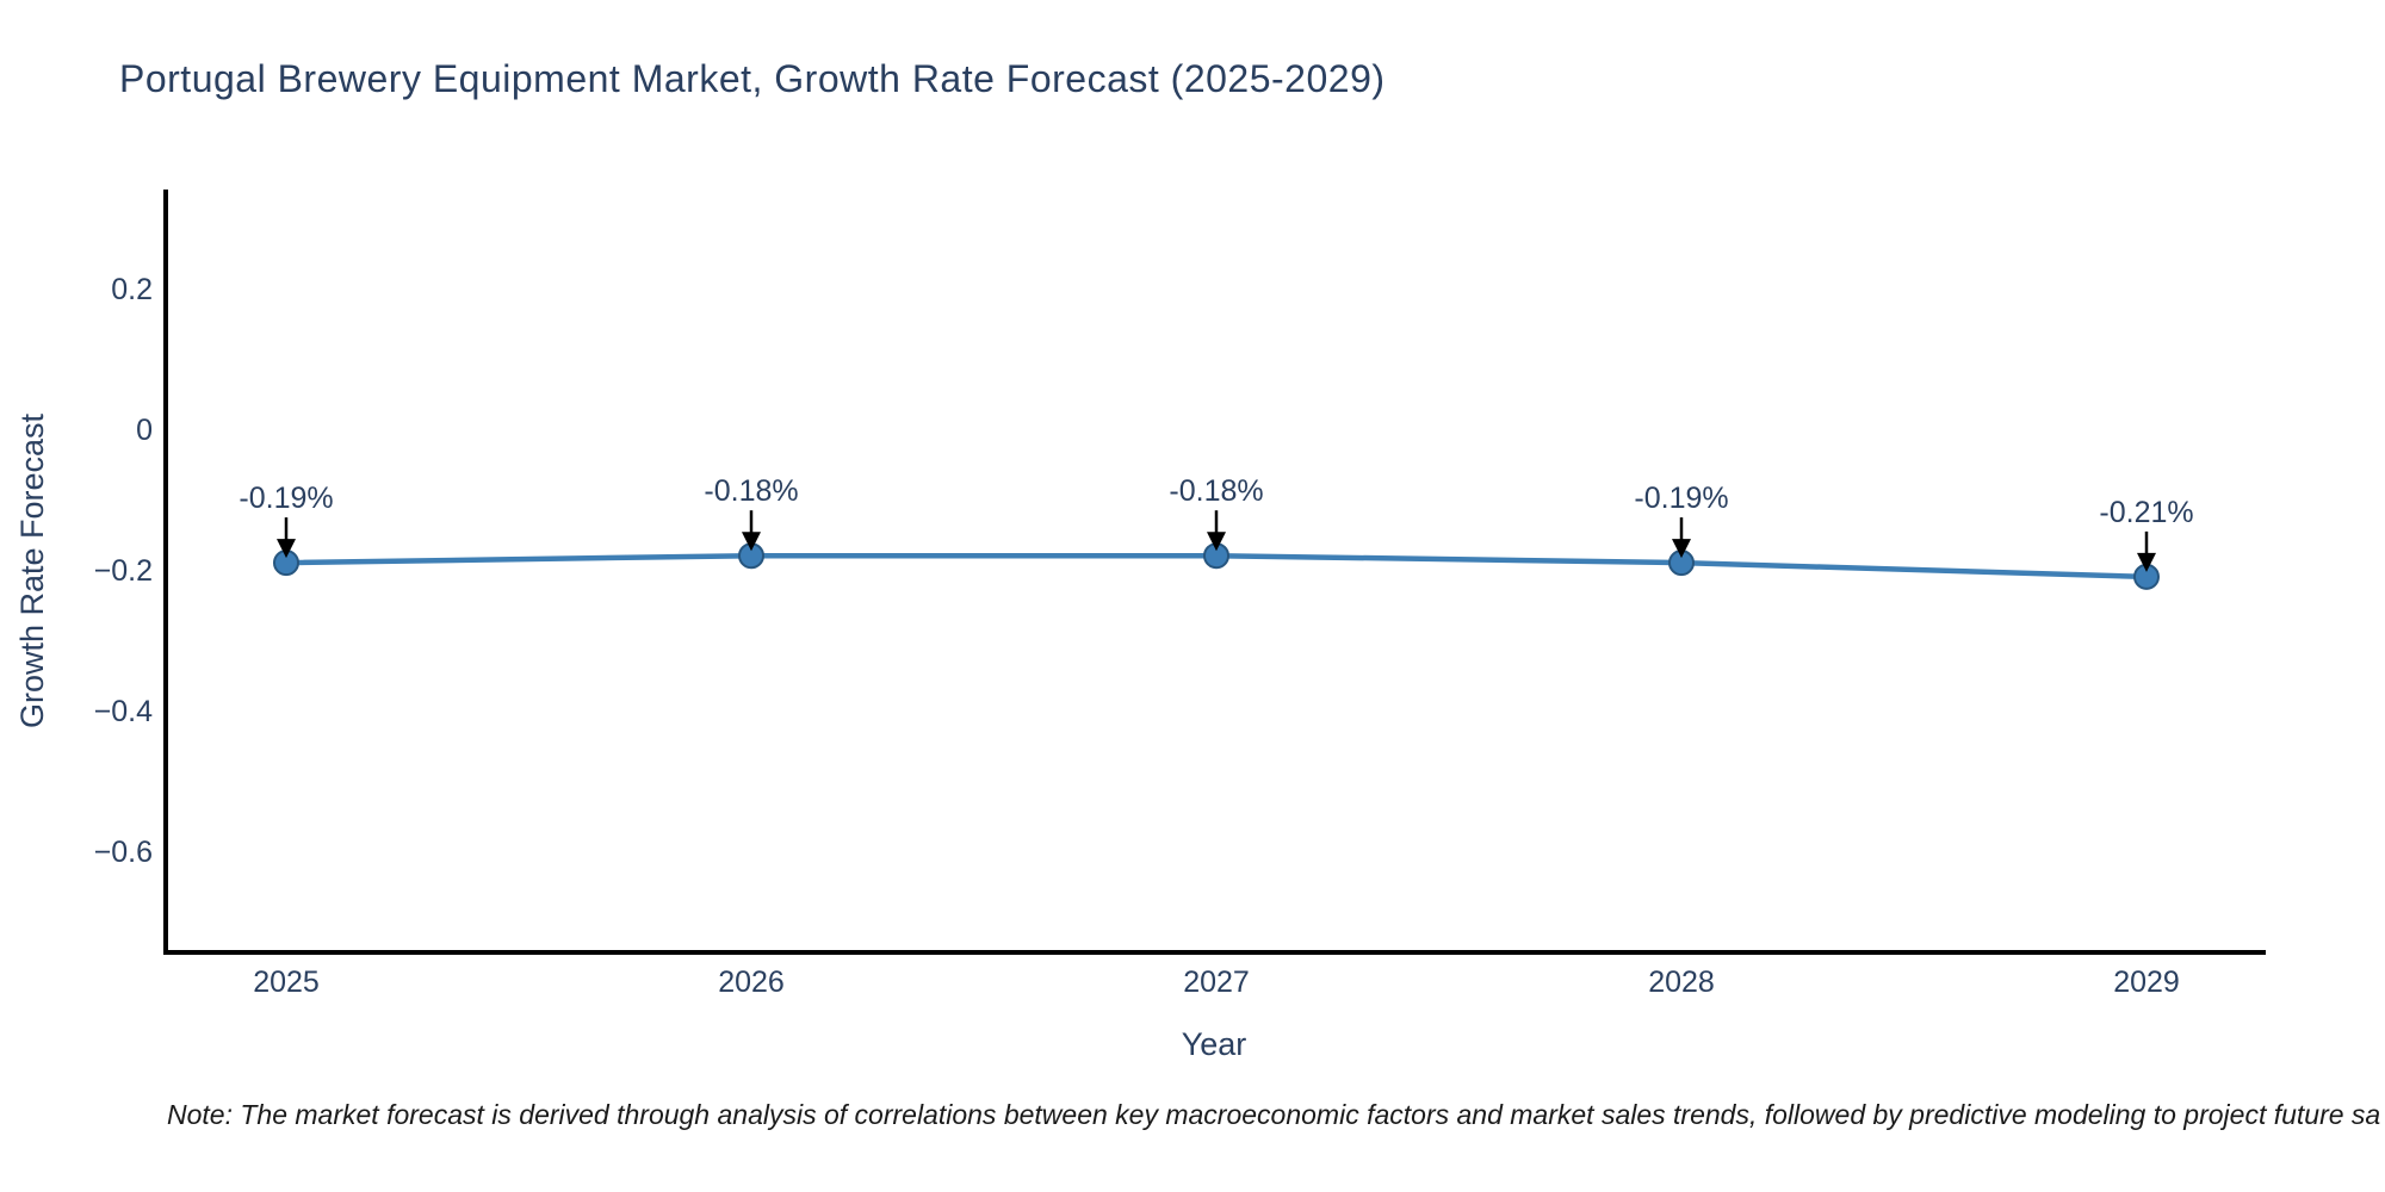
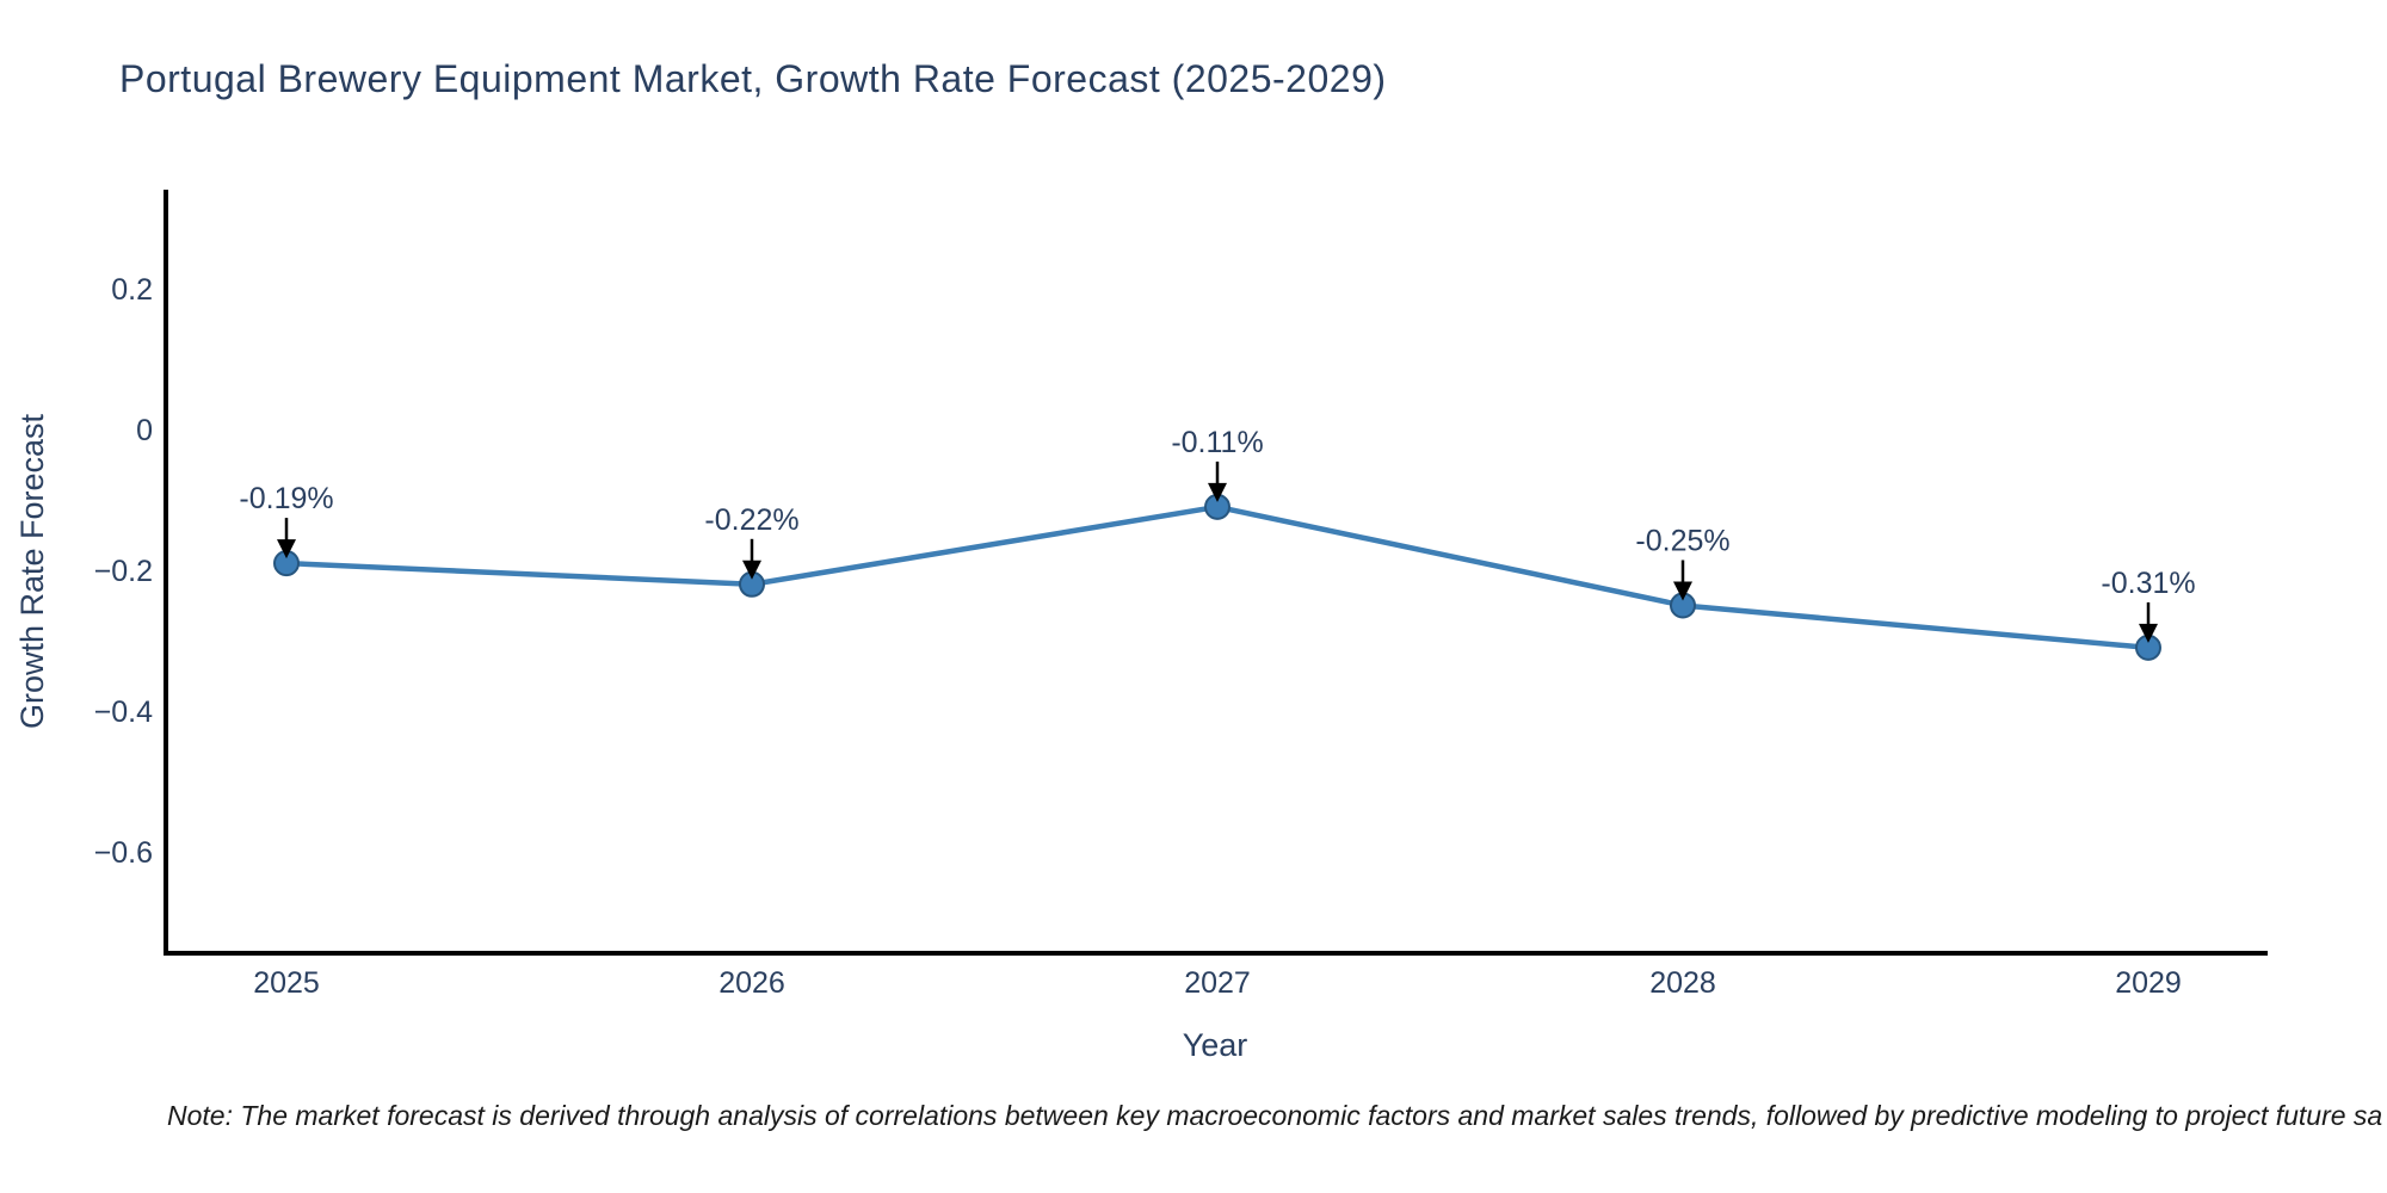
2026: -0.18% -> -0.22%
2027: -0.18% -> -0.11%
2028: -0.19% -> -0.25%
2029: -0.21% -> -0.31%
